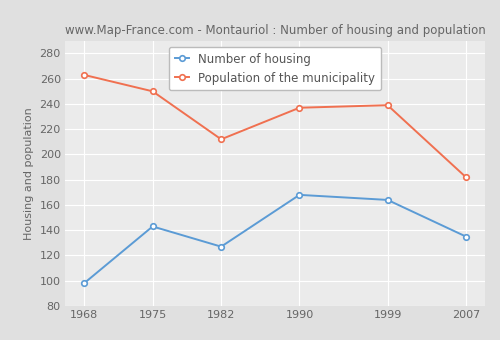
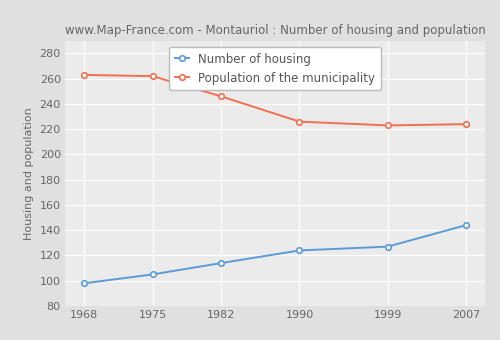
Number of housing/1975: 143 -> 105
Population of the municipality/1975: 250 -> 262
Number of housing/1982: 127 -> 114
Population of the municipality/1982: 212 -> 246
Number of housing/1990: 168 -> 124
Population of the municipality/1990: 237 -> 226
Number of housing/1999: 164 -> 127
Population of the municipality/1999: 239 -> 223
Number of housing/2007: 135 -> 144
Population of the municipality/2007: 182 -> 224
